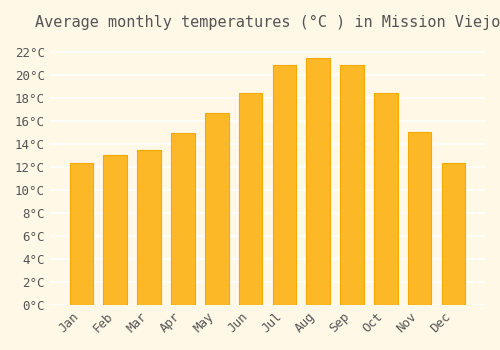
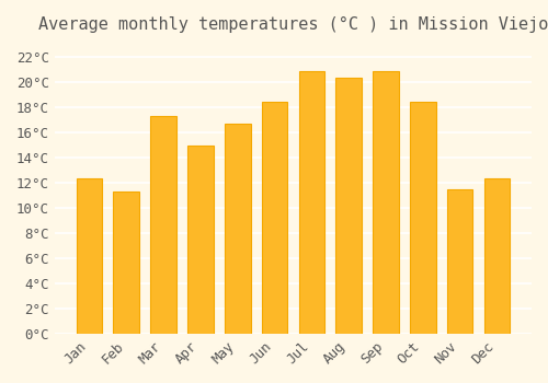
Feb: 13.1°C -> 11.3°C
Mar: 13.5°C -> 17.3°C
Aug: 21.5°C -> 20.4°C
Nov: 15.1°C -> 11.5°C
